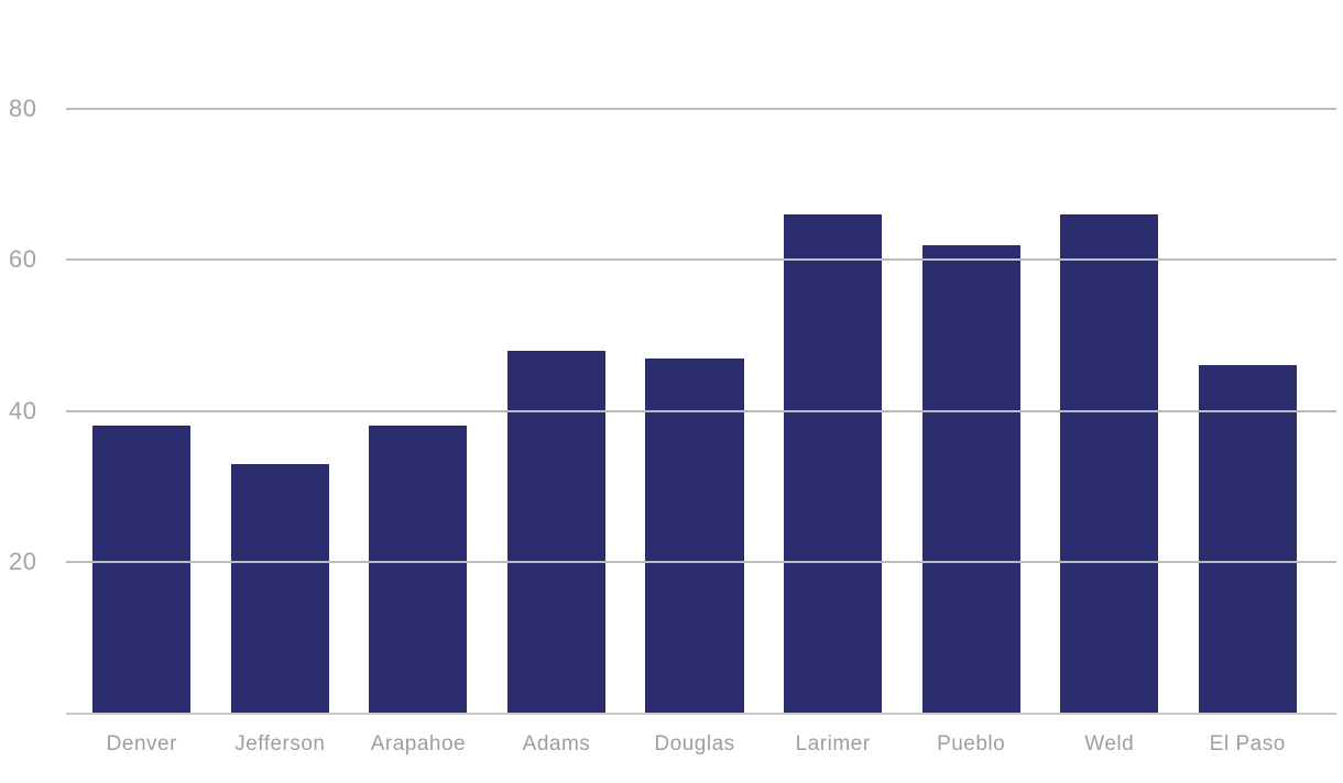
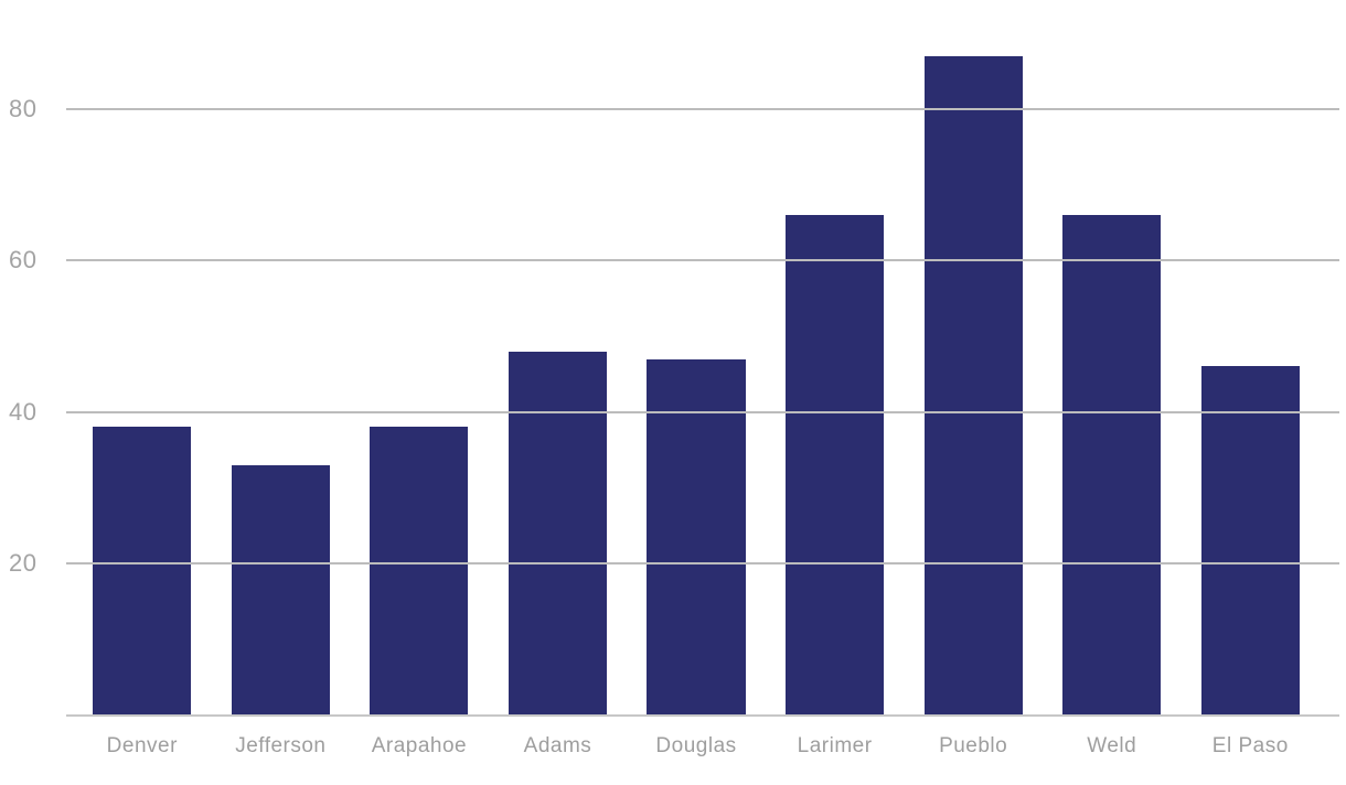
Pueblo: 62 -> 87
